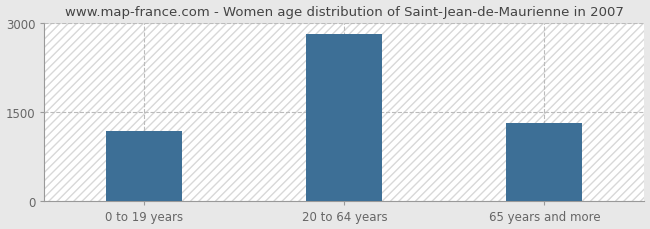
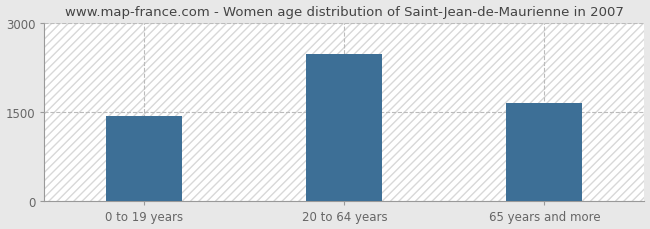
0 to 19 years: 1190 -> 1440
20 to 64 years: 2820 -> 2480
65 years and more: 1310 -> 1660
